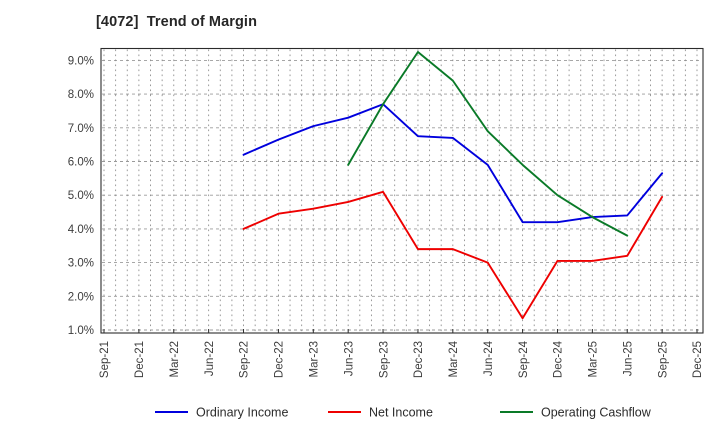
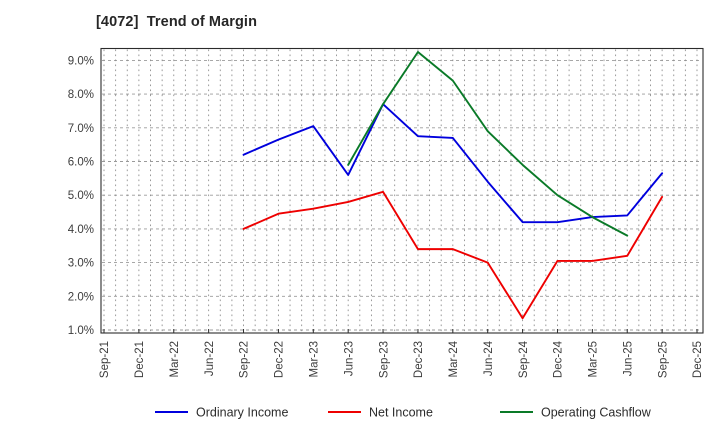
Ordinary Income/Jun-23: 7.3% -> 5.6%
Ordinary Income/Jun-24: 5.9% -> 5.4%
